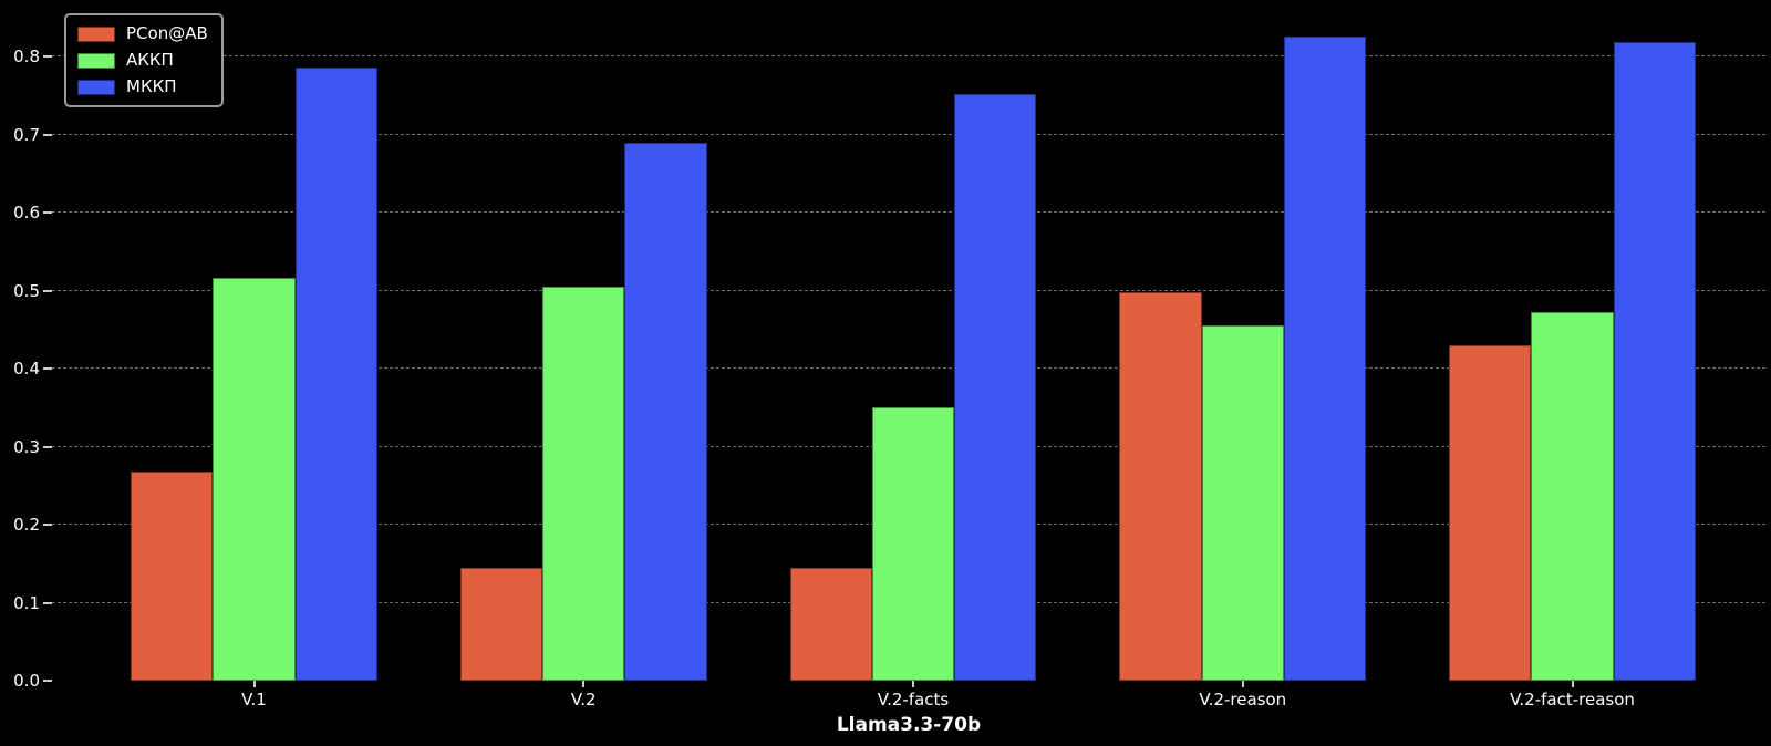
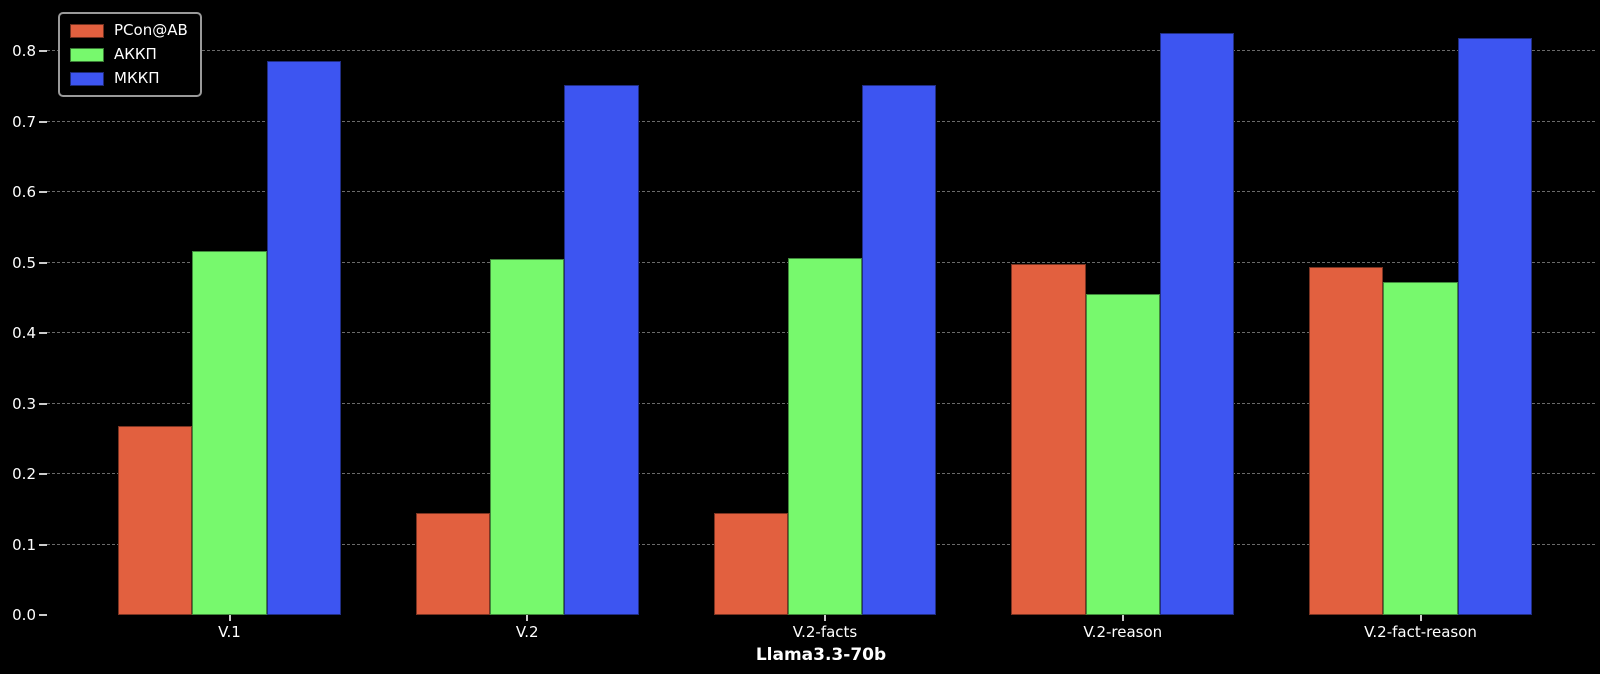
МККП/V.2: 0.69 -> 0.75
АККП/V.2-facts: 0.35 -> 0.51
PCon@AB/V.2-fact-reason: 0.43 -> 0.49
